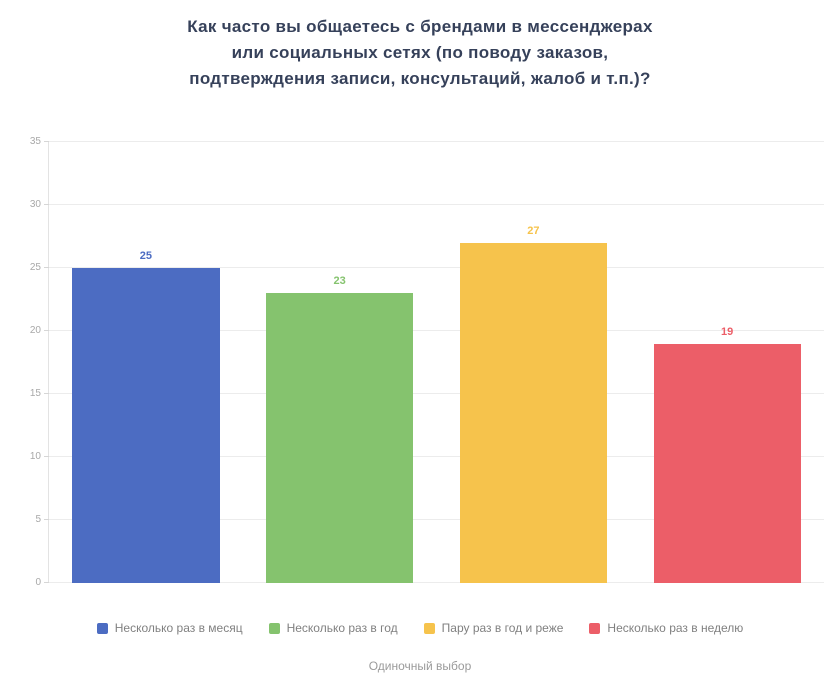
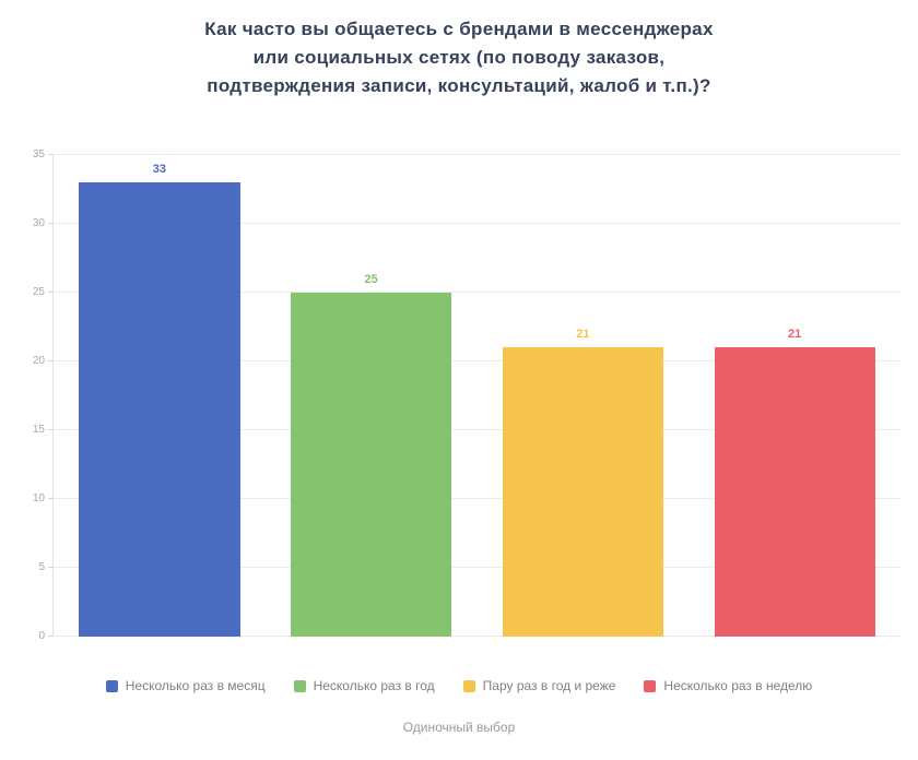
Несколько раз в месяц: 25 -> 33
Несколько раз в год: 23 -> 25
Пару раз в год и реже: 27 -> 21
Несколько раз в неделю: 19 -> 21
